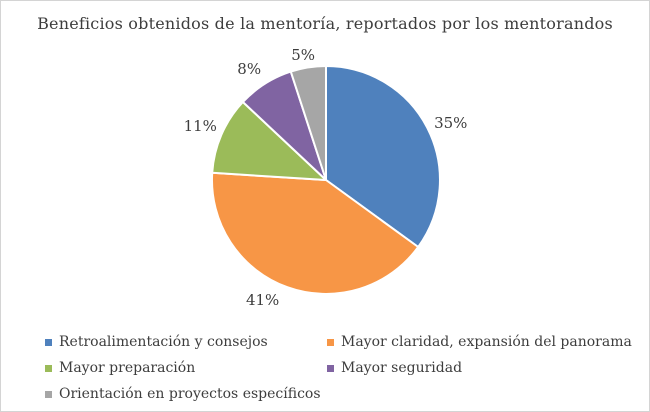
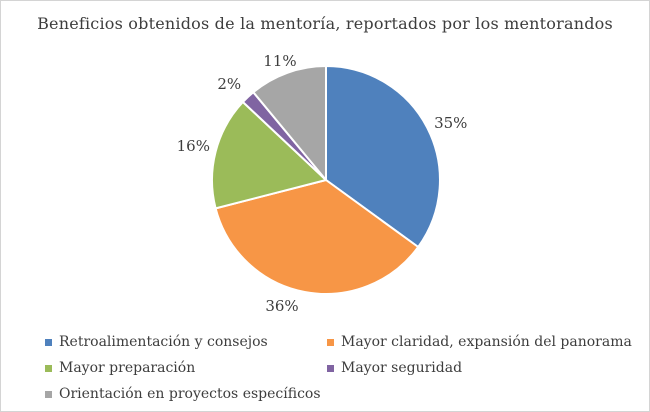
Mayor claridad, expansión del panorama: 41% -> 36%
Mayor preparación: 11% -> 16%
Mayor seguridad: 8% -> 2%
Orientación en proyectos específicos: 5% -> 11%
